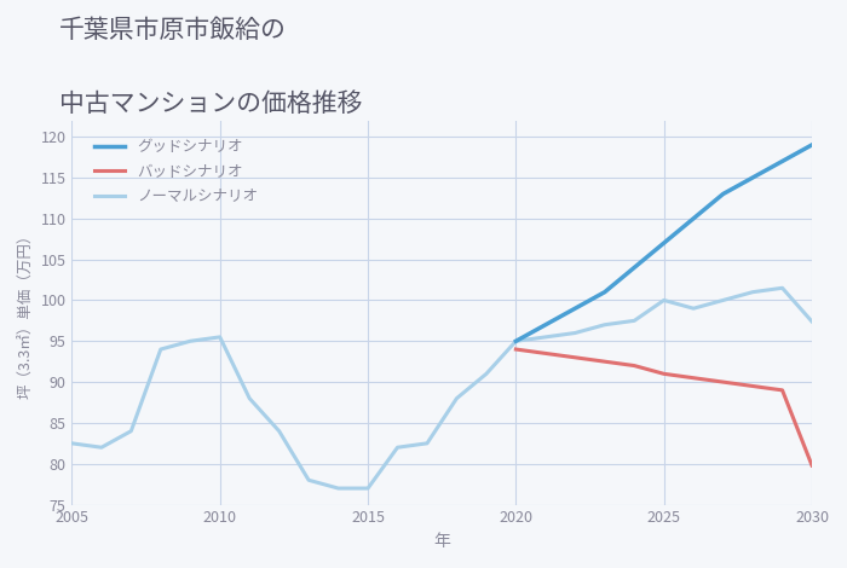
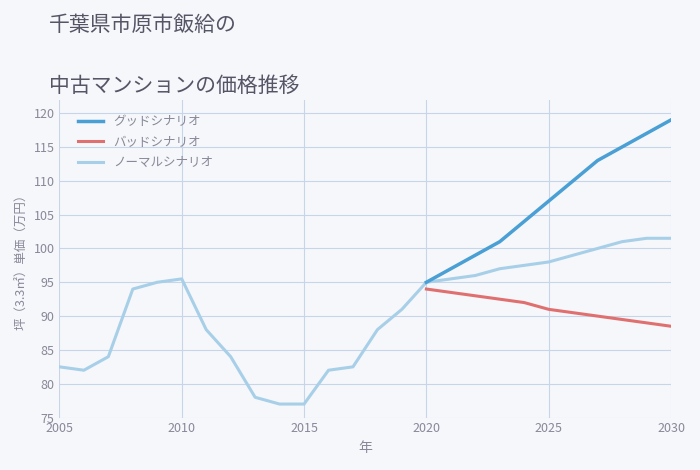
ノーマルシナリオ/2025: 100.0 -> 98.0
ノーマルシナリオ/2030: 97.4 -> 101.5
バッドシナリオ/2030: 79.8 -> 88.5
